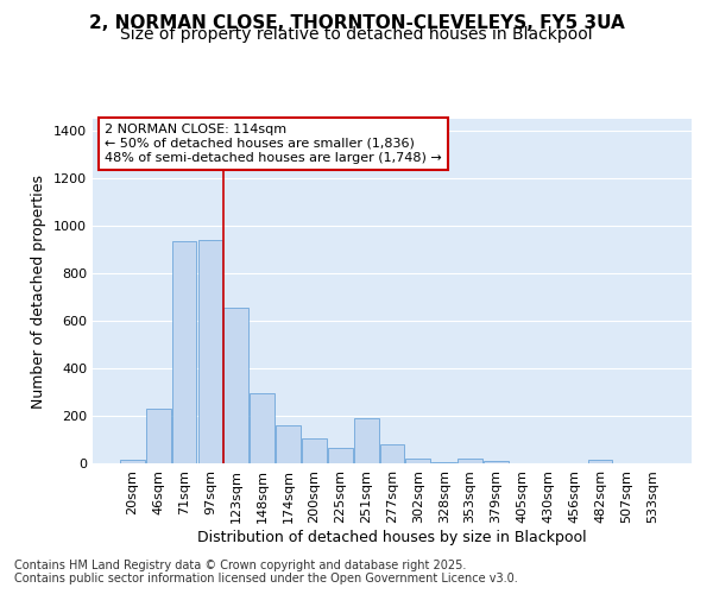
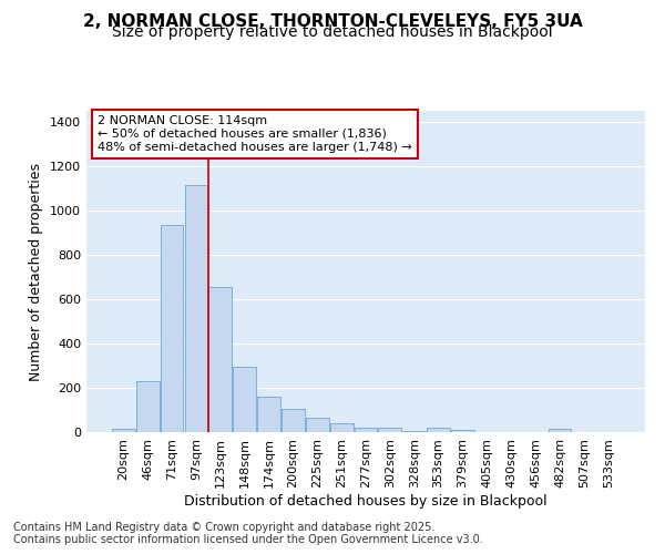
97sqm: 940 -> 1120
251sqm: 190 -> 40
277sqm: 80 -> 20
